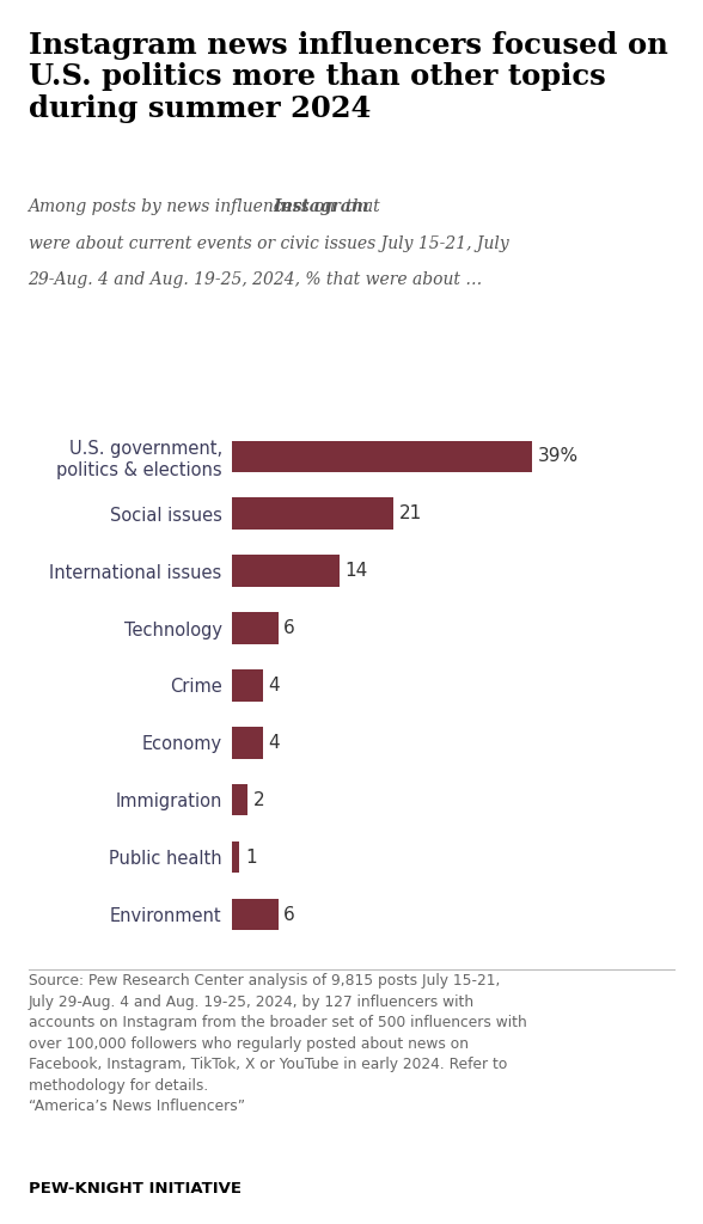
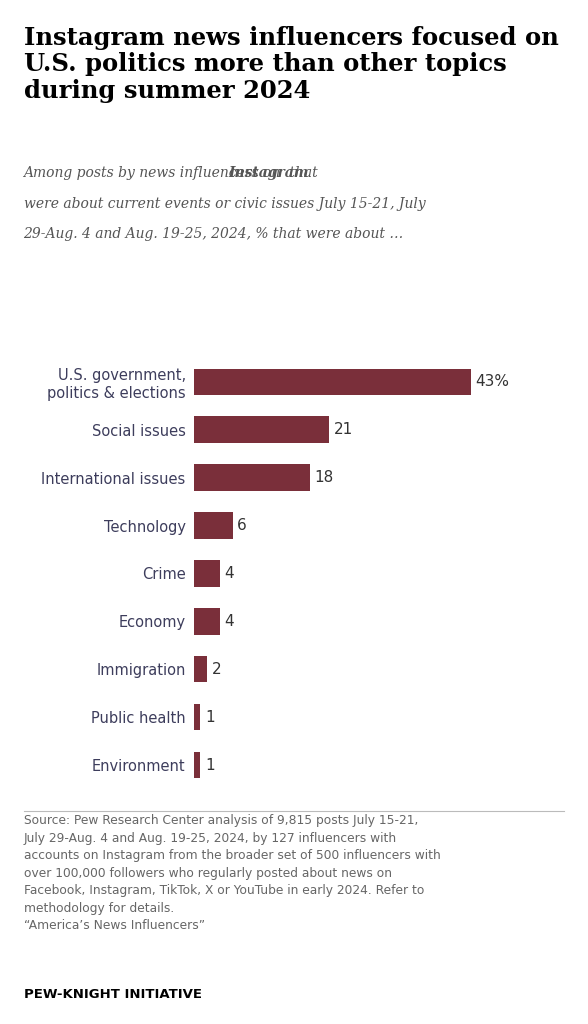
U.S. government, politics & elections: 39% -> 43%
International issues: 14 -> 18
Environment: 6 -> 1
